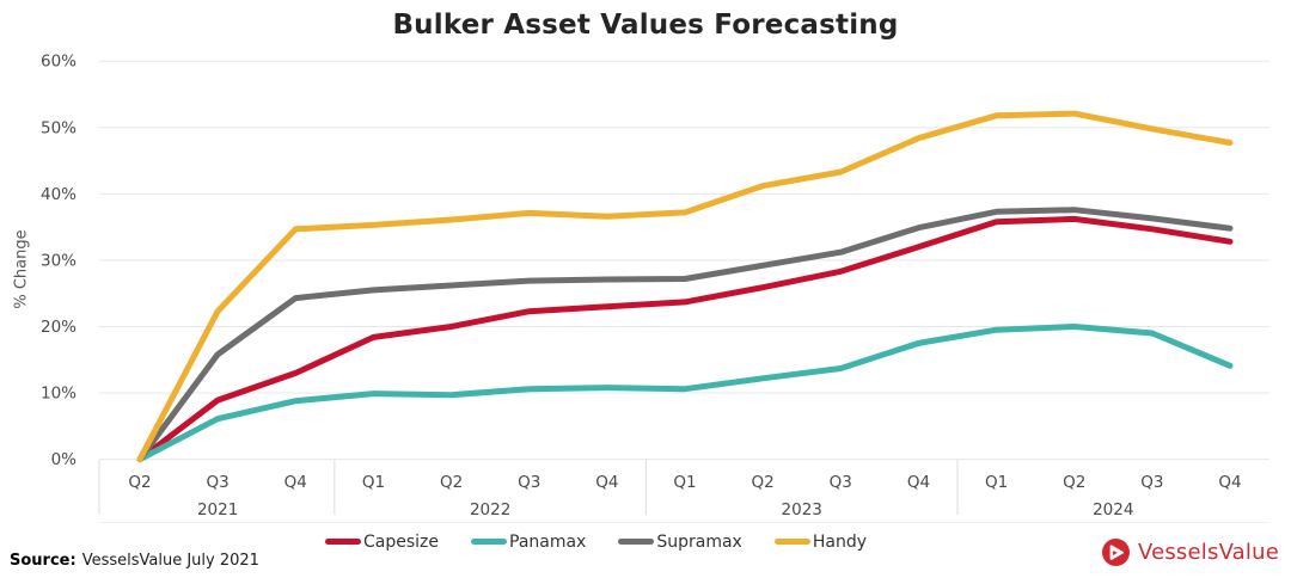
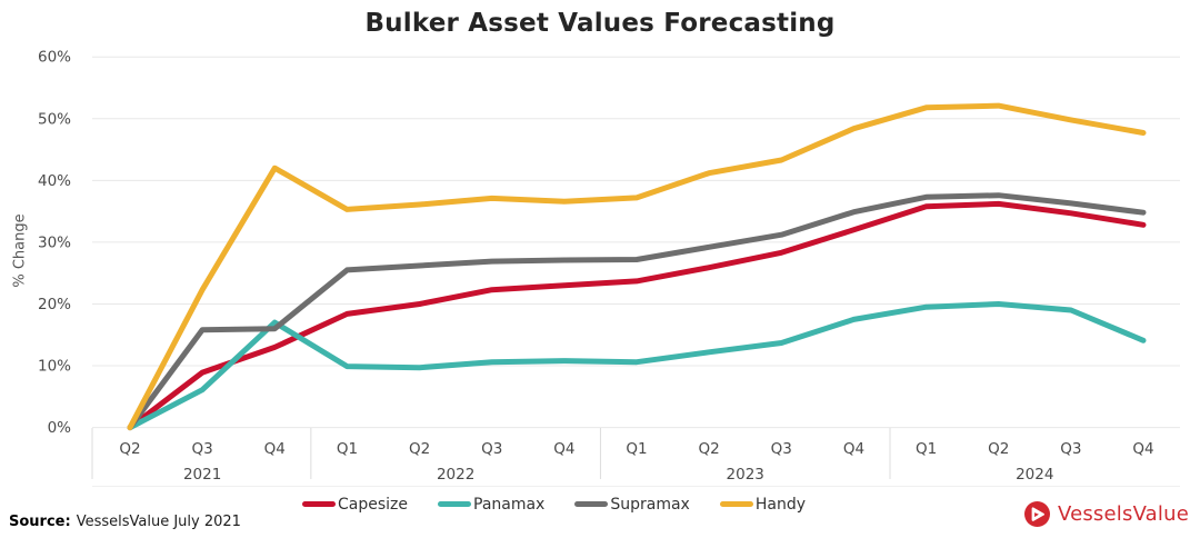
Panamax/Q4 2021: 9% -> 17%
Supramax/Q4 2021: 24% -> 16%
Handy/Q4 2021: 35% -> 42%
